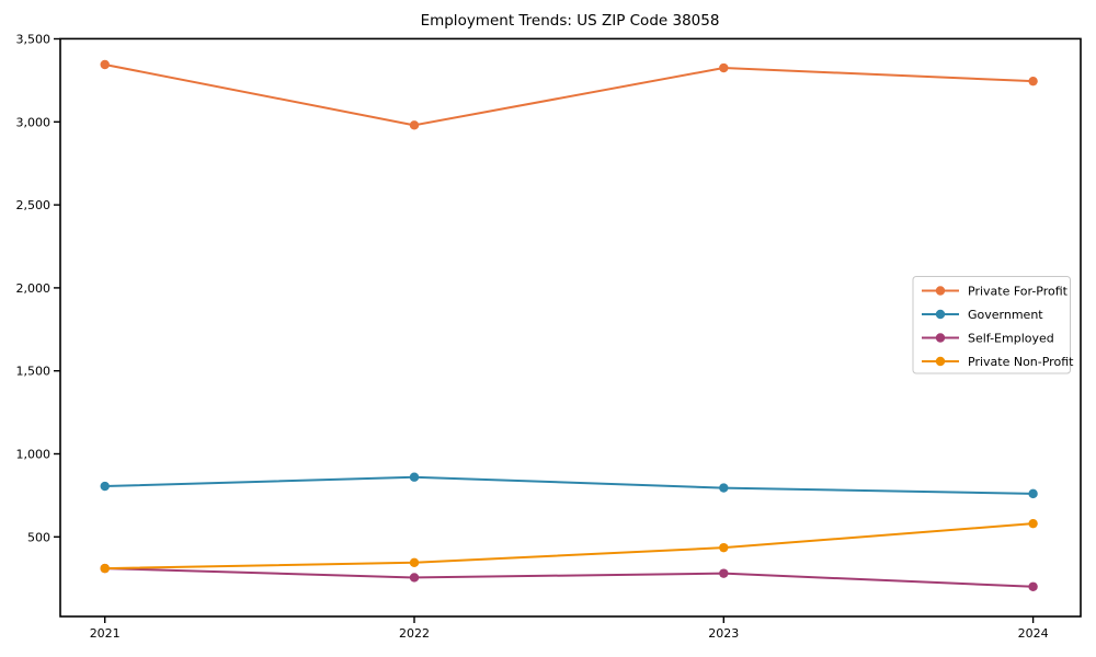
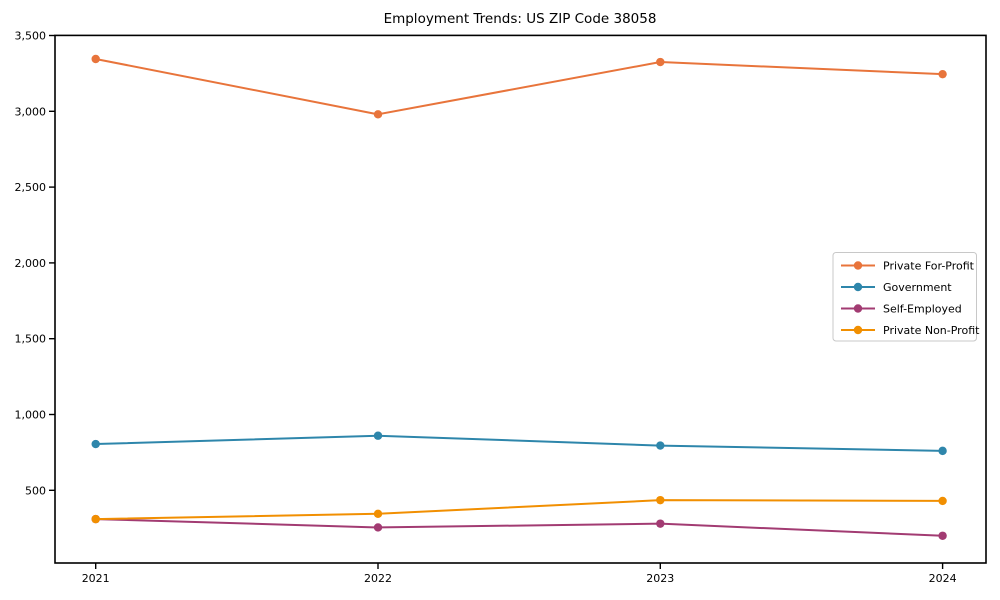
Private Non-Profit/2024: 580 -> 430
